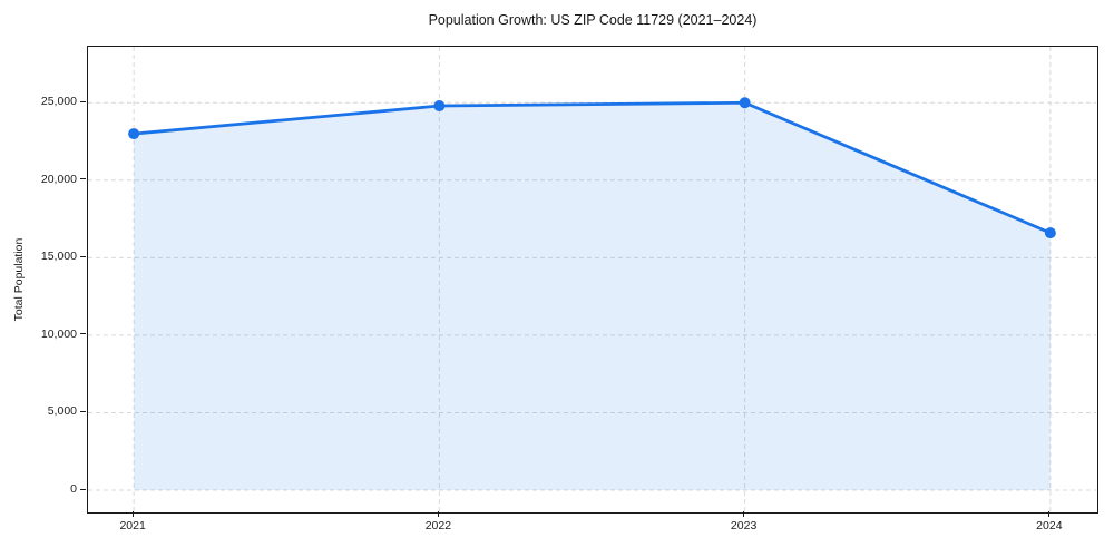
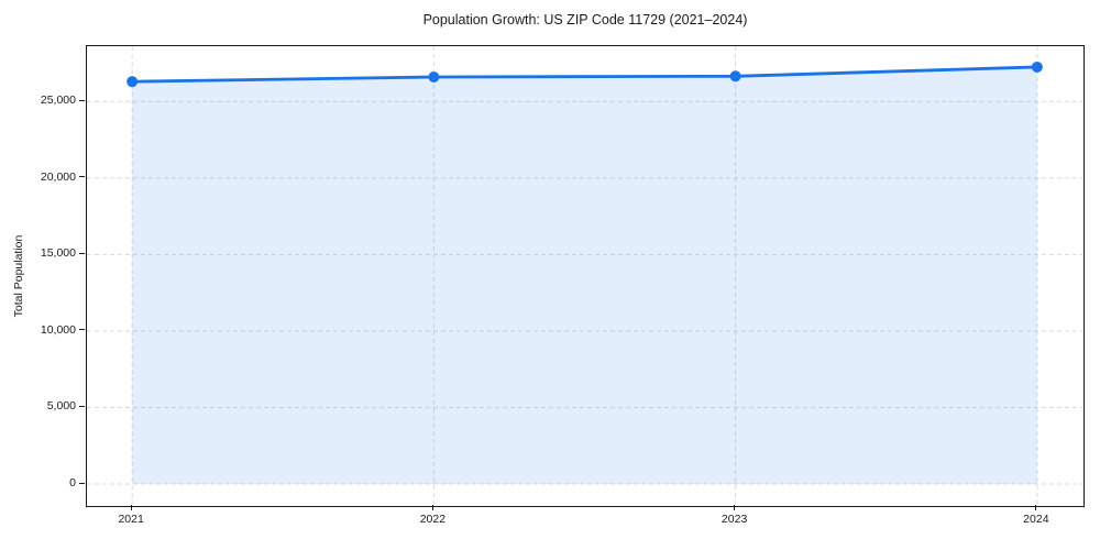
2021: 23000 -> 26300
2022: 24800 -> 26600
2023: 25000 -> 26600
2024: 16600 -> 27200
